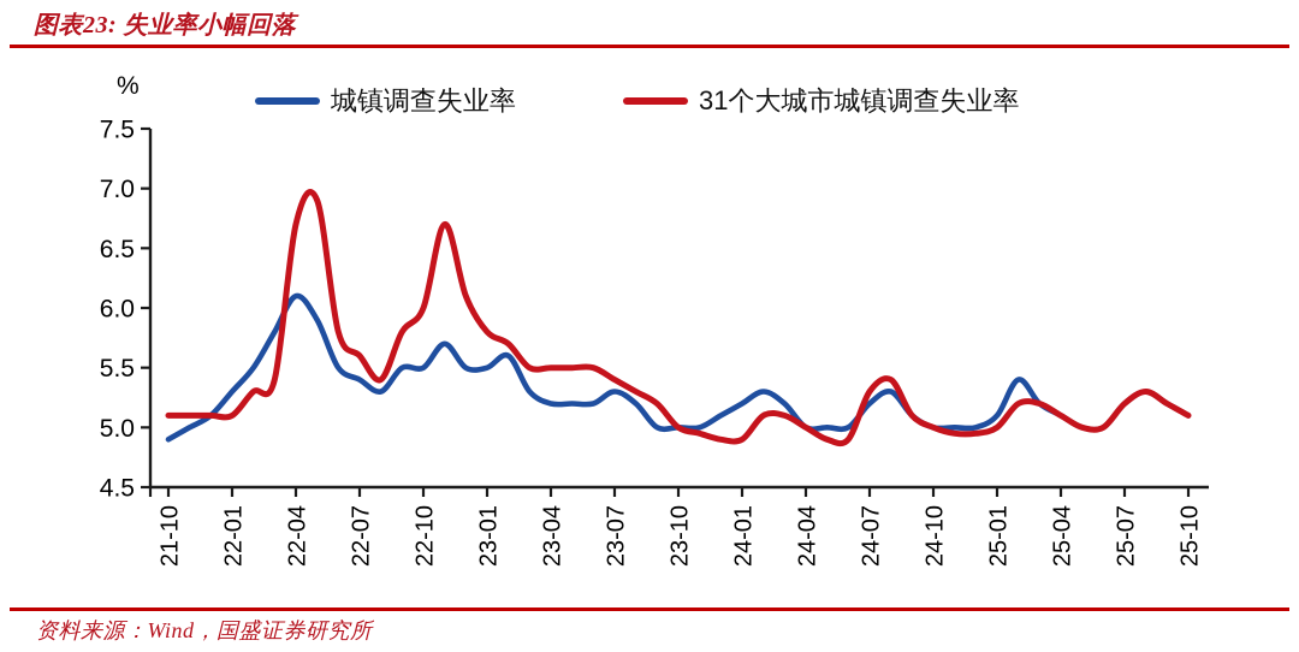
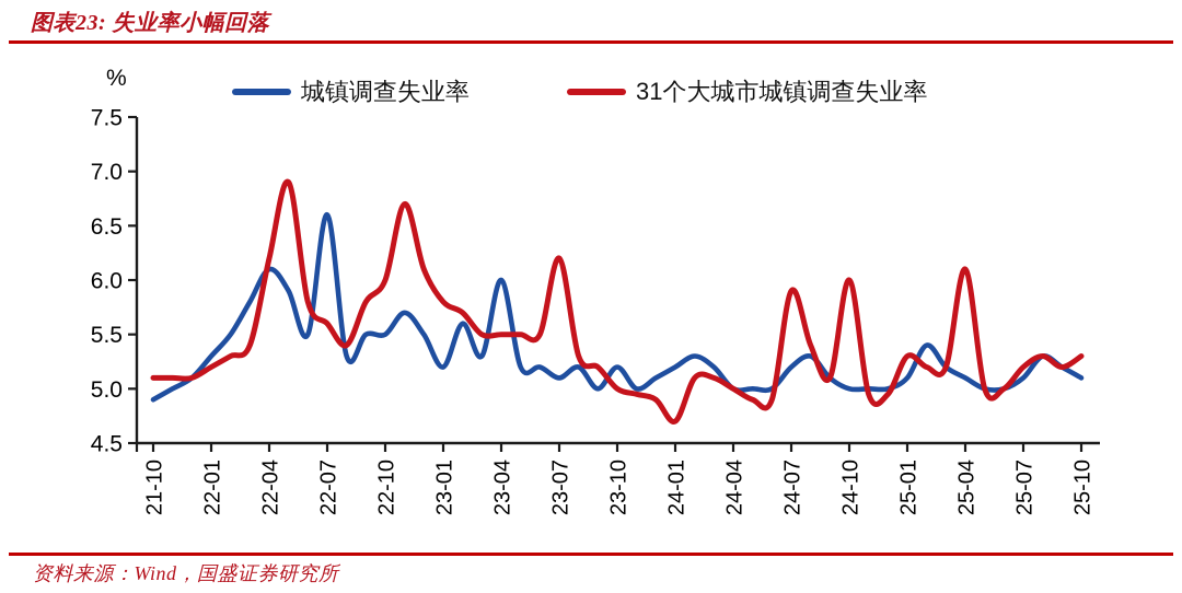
31个大城市城镇调查失业率/22-01: 5.1 -> 5.2
31个大城市城镇调查失业率/22-04: 6.7 -> 6.2
城镇调查失业率/22-07: 5.4 -> 6.6
城镇调查失业率/23-01: 5.5 -> 5.2
城镇调查失业率/23-04: 5.2 -> 6.0
城镇调查失业率/23-07: 5.3 -> 5.1
31个大城市城镇调查失业率/23-07: 5.4 -> 6.2
城镇调查失业率/23-10: 5.0 -> 5.2
31个大城市城镇调查失业率/24-01: 4.9 -> 4.7
31个大城市城镇调查失业率/24-07: 5.3 -> 5.9
31个大城市城镇调查失业率/24-10: 5.0 -> 6.0
31个大城市城镇调查失业率/25-01: 5.0 -> 5.3
31个大城市城镇调查失业率/25-04: 5.1 -> 6.1
城镇调查失业率/25-07: 5.2 -> 5.1
31个大城市城镇调查失业率/25-10: 5.1 -> 5.3
